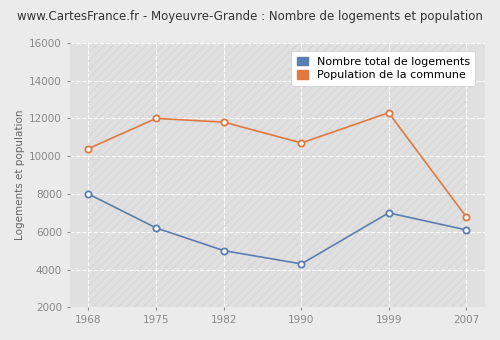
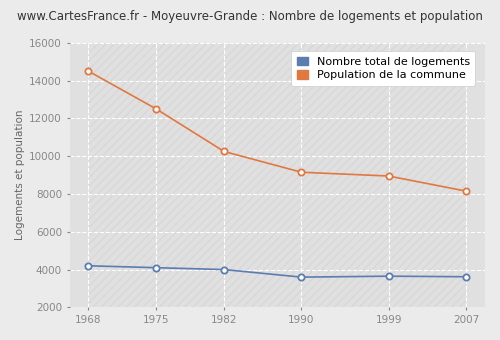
Nombre total de logements/1968: 8000 -> 4200
Population de la commune/1968: 10400 -> 14500
Nombre total de logements/1975: 6200 -> 4100
Population de la commune/1975: 12000 -> 12500
Nombre total de logements/1982: 5000 -> 4000
Population de la commune/1982: 11800 -> 10200
Nombre total de logements/1990: 4300 -> 3600
Population de la commune/1990: 10700 -> 9200
Nombre total de logements/1999: 7000 -> 3600
Population de la commune/1999: 12300 -> 9000
Nombre total de logements/2007: 6100 -> 3600
Population de la commune/2007: 6800 -> 8200
